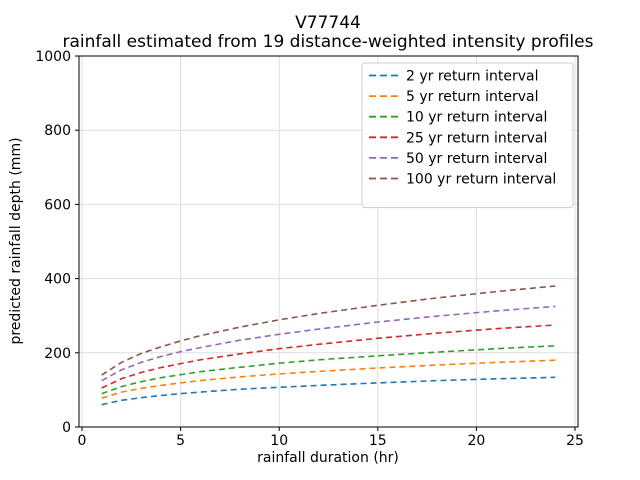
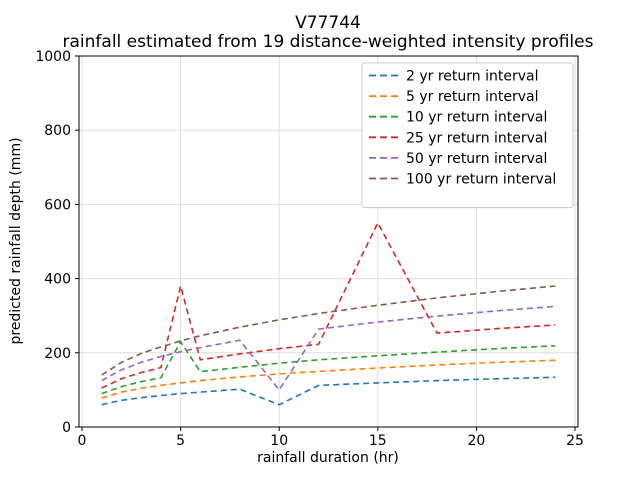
10 yr return interval/5: 140 -> 230
25 yr return interval/5: 170 -> 380
2 yr return interval/10: 110 -> 60
50 yr return interval/10: 250 -> 100
25 yr return interval/15: 240 -> 550
